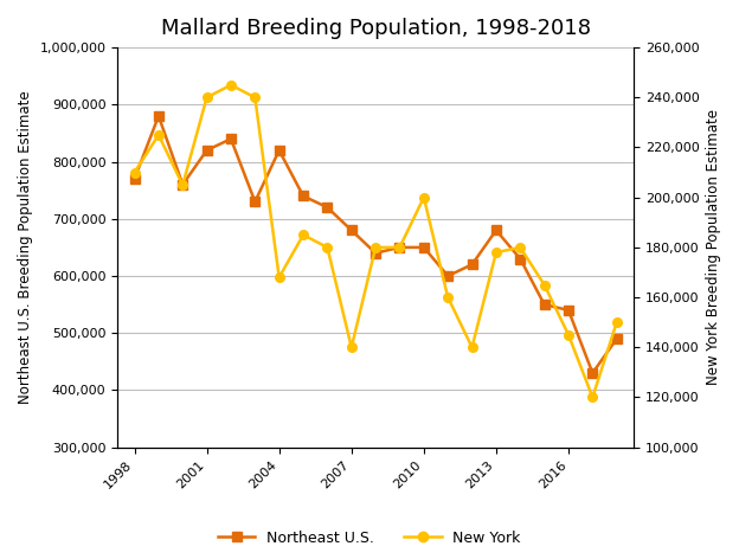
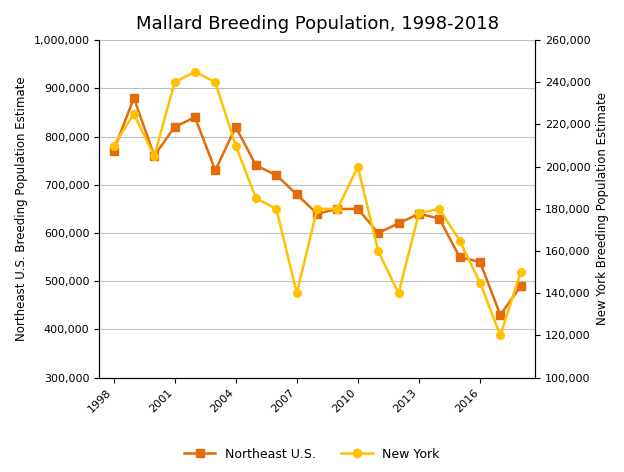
New York/2004: 168,000 -> 210,000
Northeast U.S./2013: 680,000 -> 640,000
